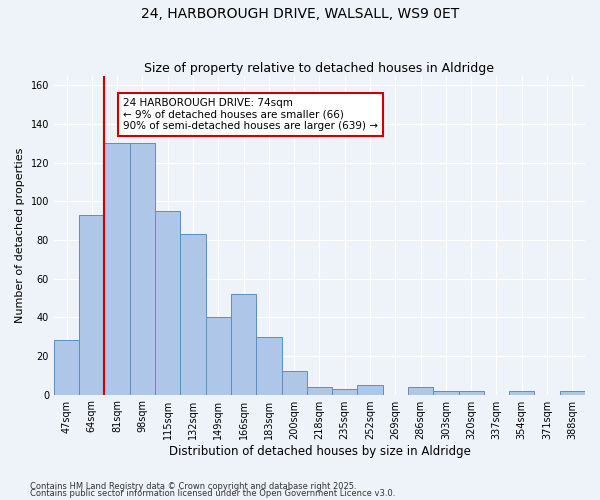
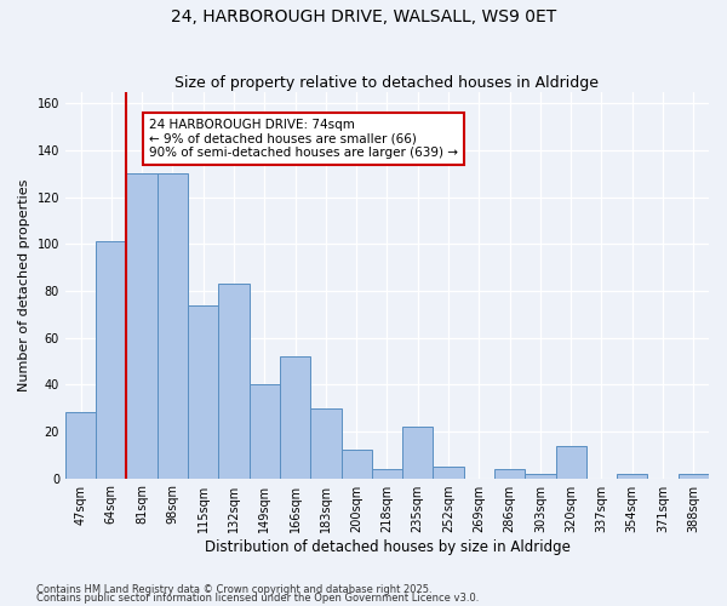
64sqm: 93 -> 101
115sqm: 95 -> 74
235sqm: 3 -> 22
320sqm: 2 -> 14
